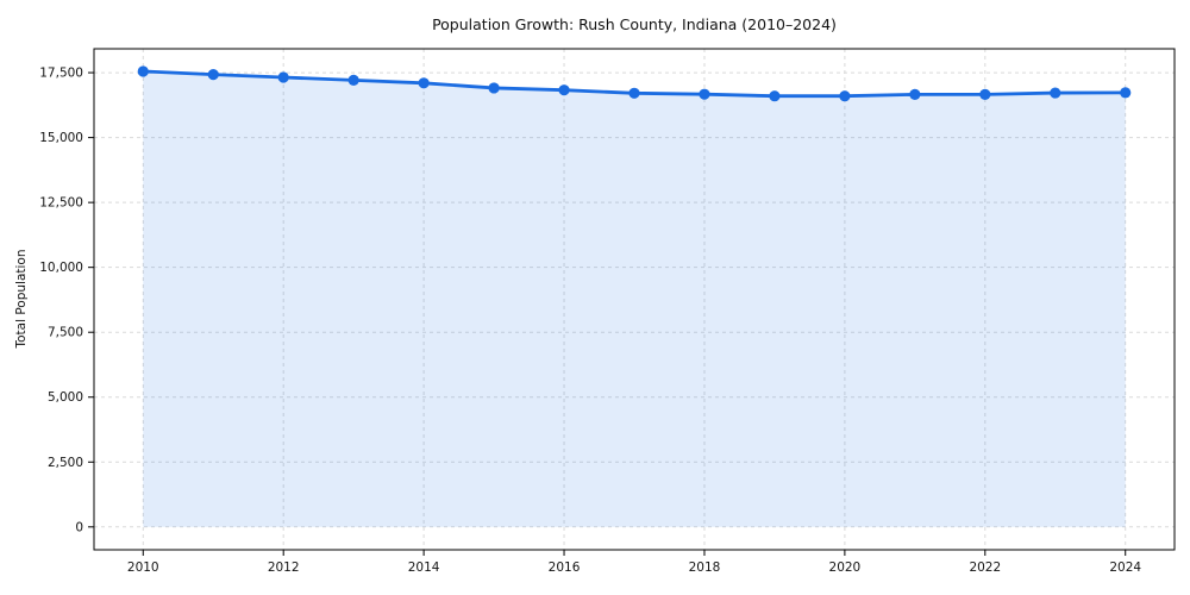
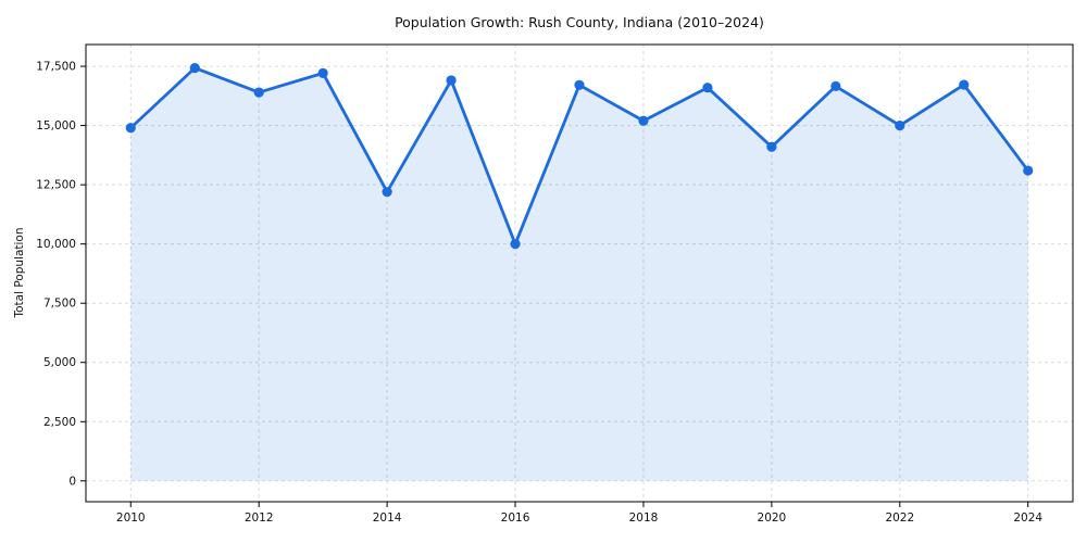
2010: 17600 -> 14900
2012: 17300 -> 16400
2014: 17100 -> 12200
2016: 16800 -> 10000
2018: 16700 -> 15200
2020: 16600 -> 14100
2022: 16700 -> 15000
2024: 16700 -> 13100
